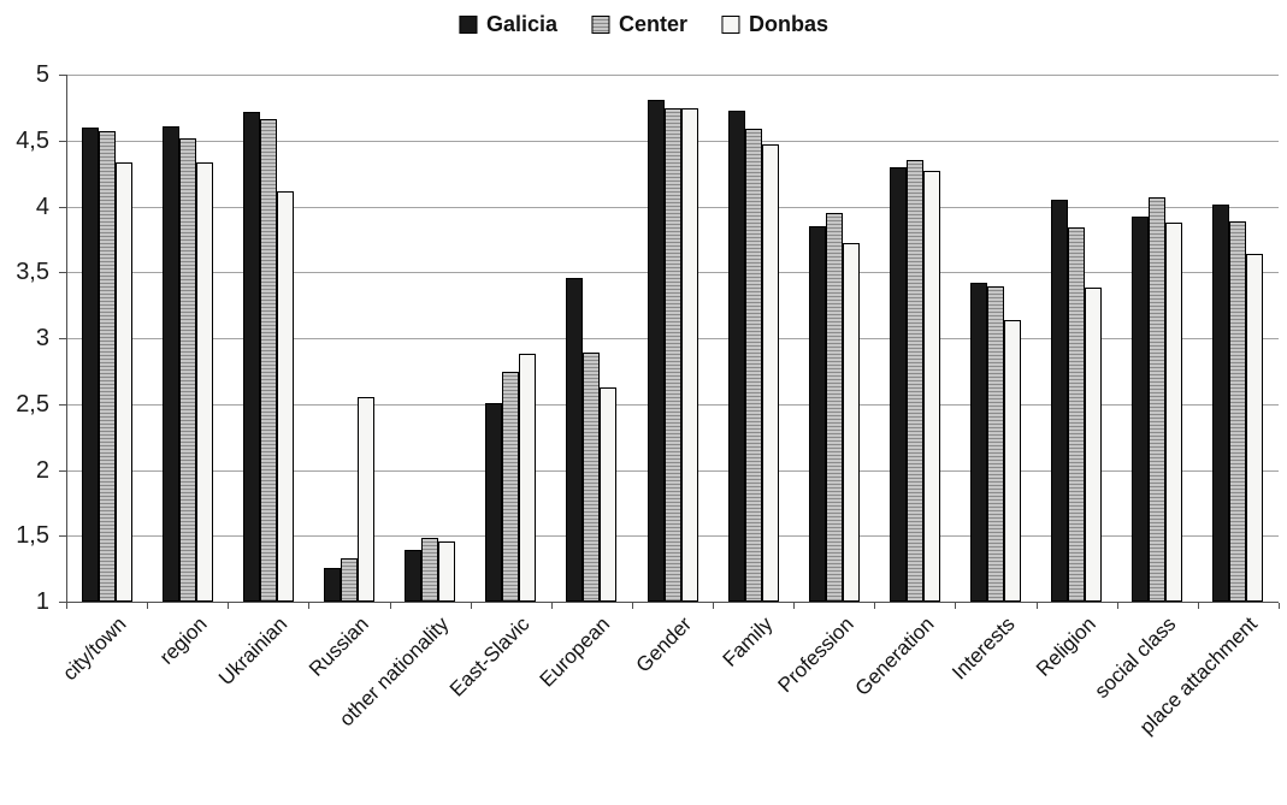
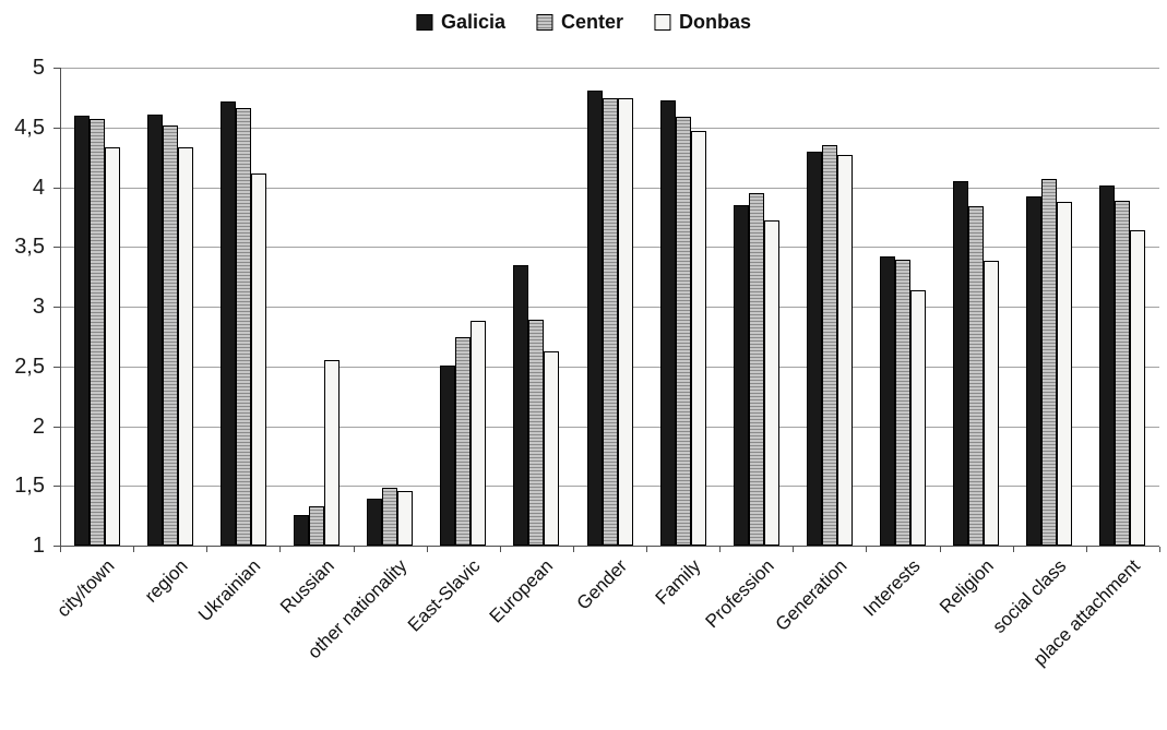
Galicia/European: 3.46 -> 3.35
